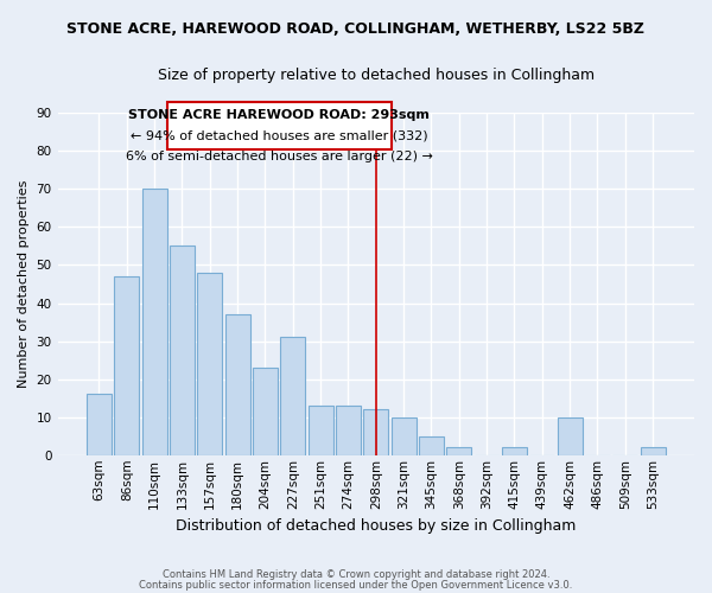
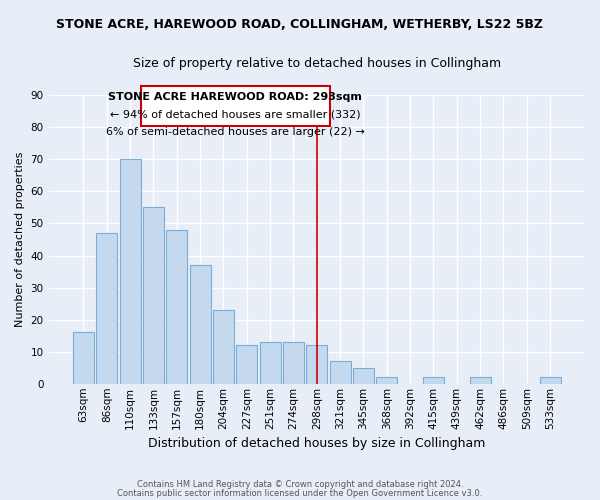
227sqm: 31 -> 12
321sqm: 10 -> 7
462sqm: 10 -> 2
